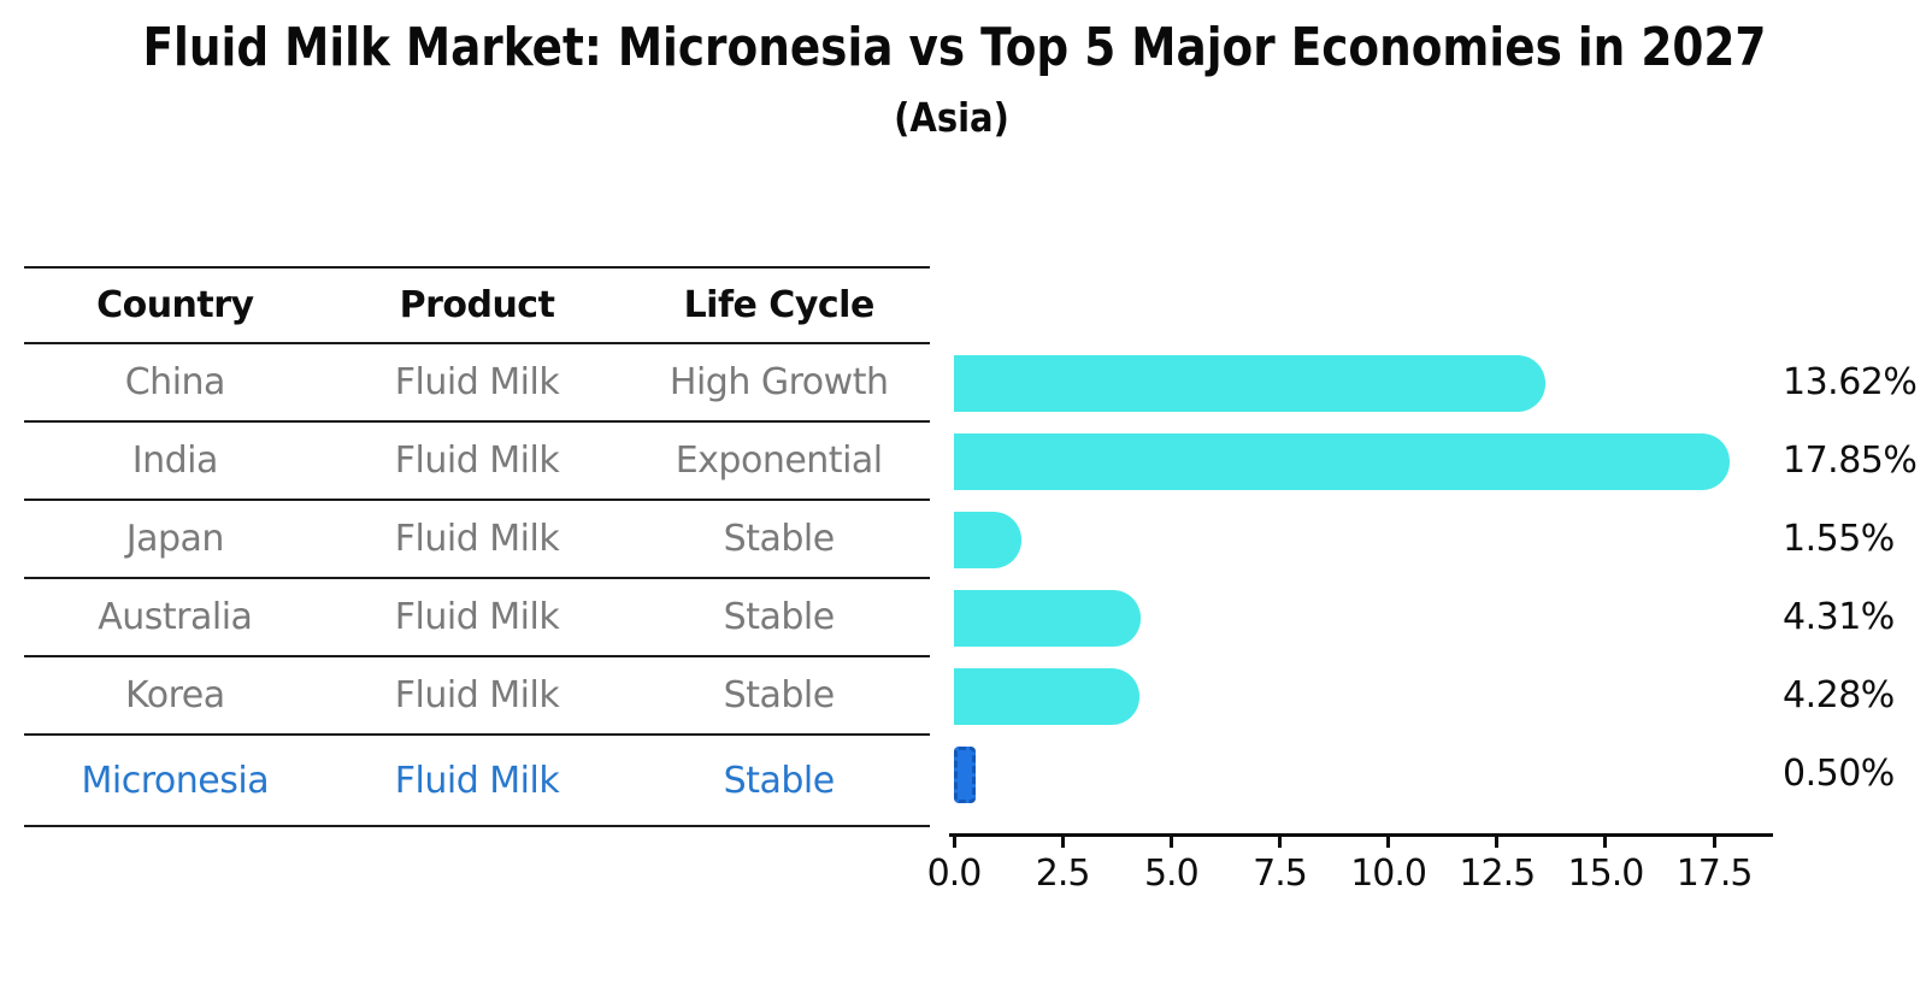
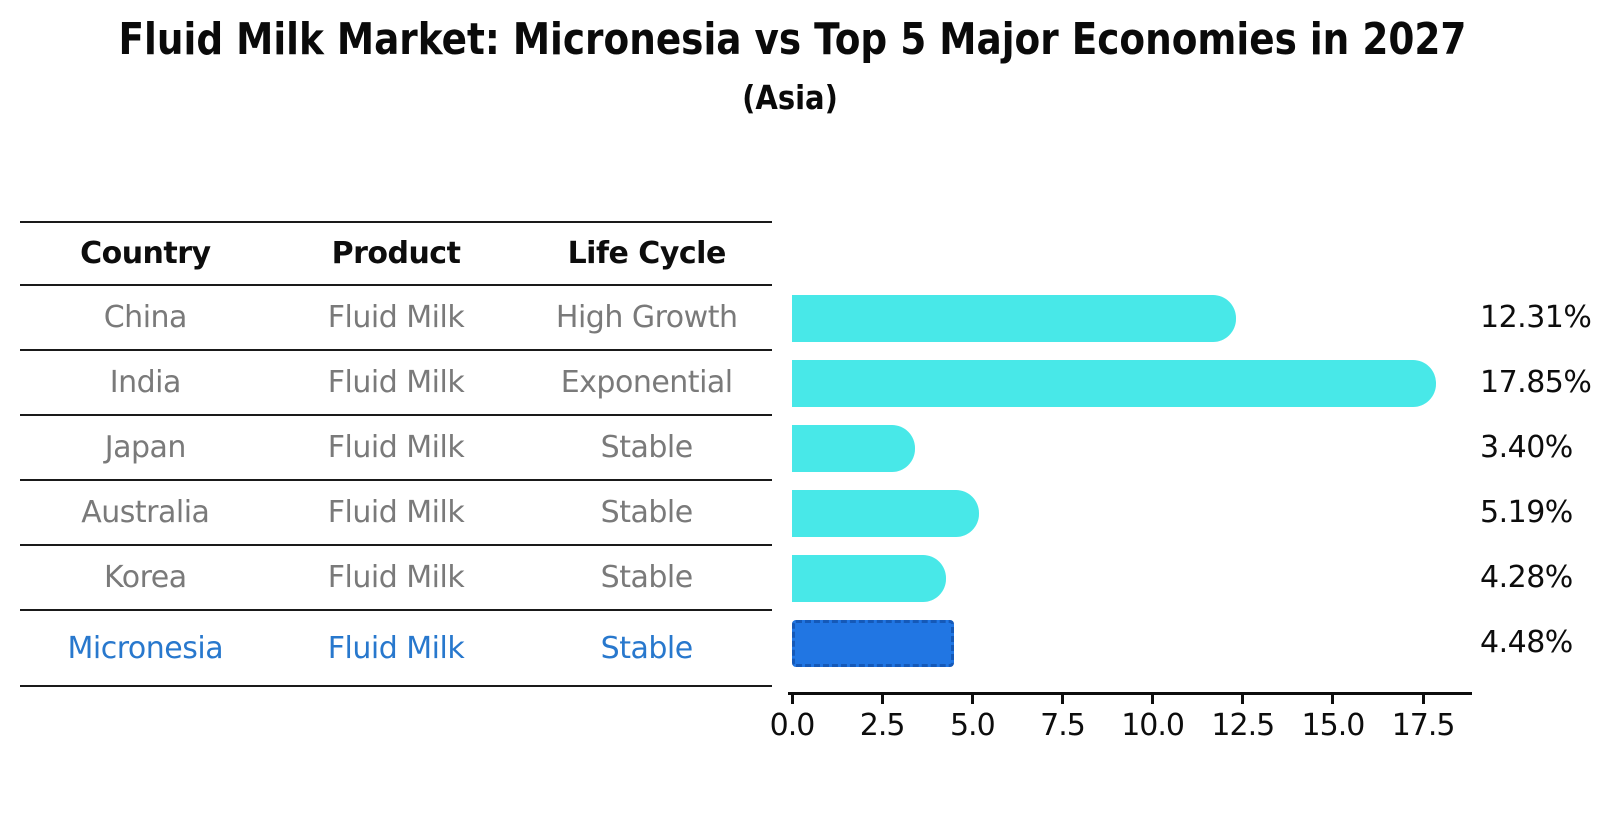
China: 13.62% -> 12.31%
Japan: 1.55% -> 3.40%
Australia: 4.31% -> 5.19%
Micronesia: 0.50% -> 4.48%
